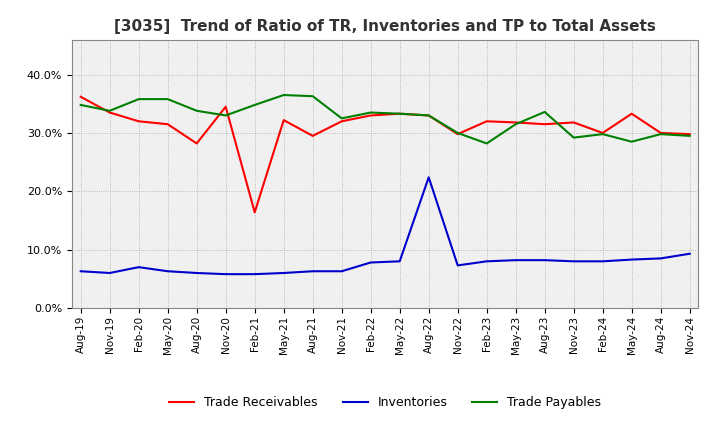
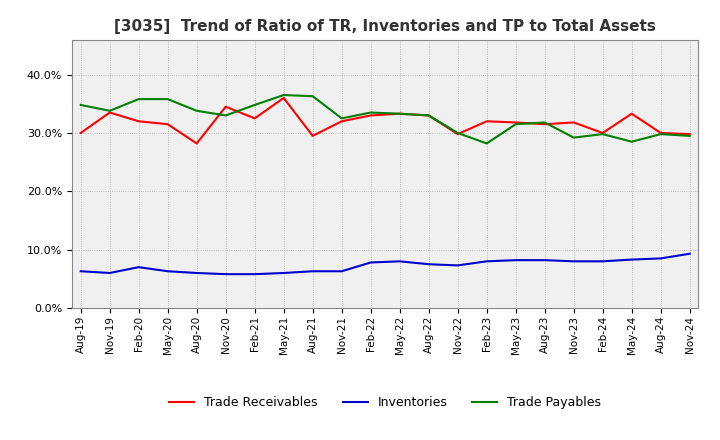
Trade Receivables/Aug-19: 36.2% -> 30.0%
Trade Receivables/Feb-21: 16.4% -> 32.5%
Trade Receivables/May-21: 32.2% -> 36.0%
Inventories/Aug-22: 22.4% -> 7.5%
Trade Payables/Aug-23: 33.6% -> 31.8%
